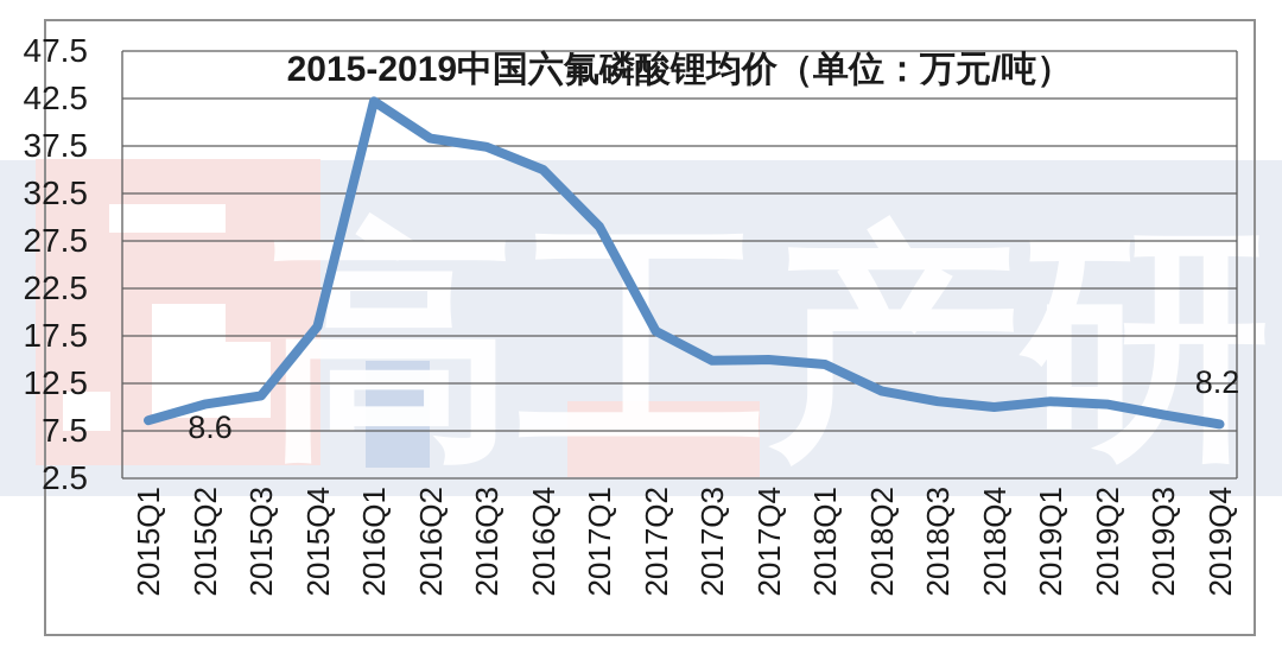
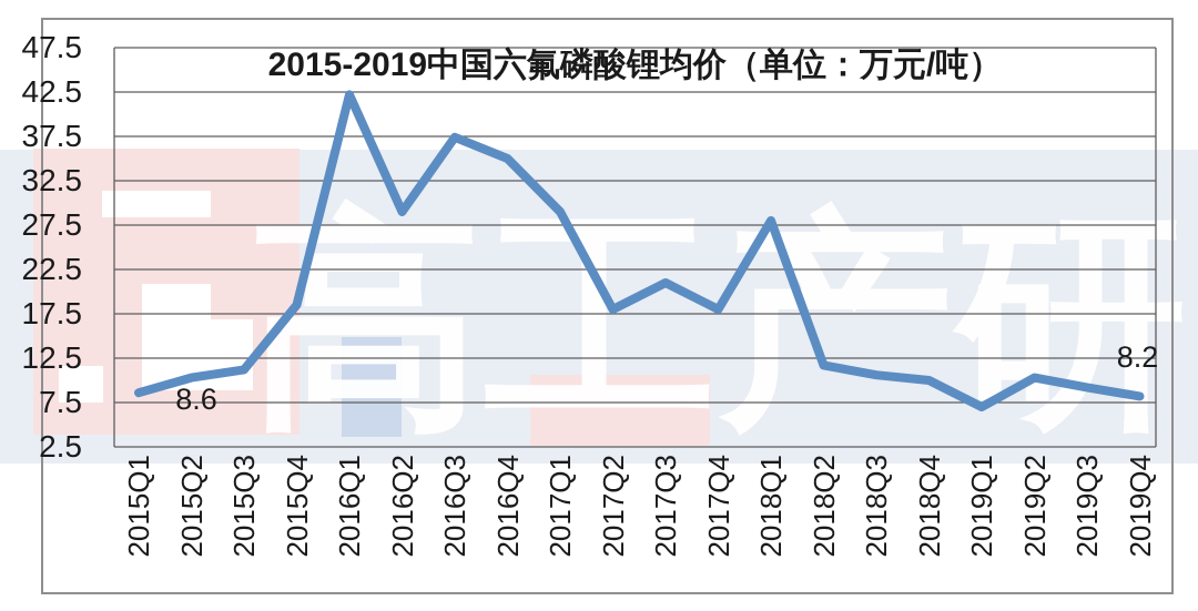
2016Q2: 38 -> 29
2017Q3: 15 -> 21
2017Q4: 15 -> 18
2018Q1: 14 -> 28
2019Q1: 11 -> 7
